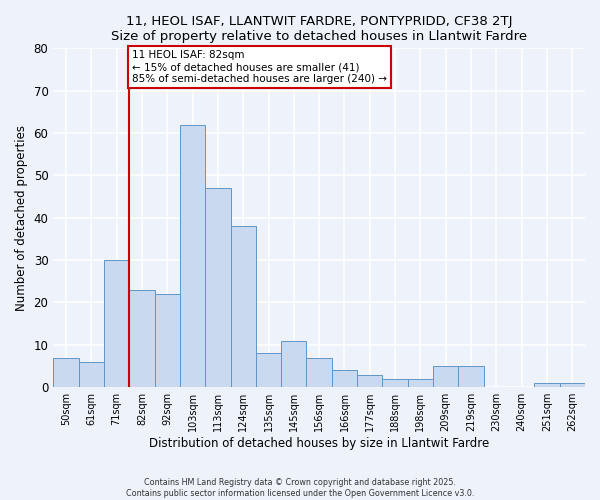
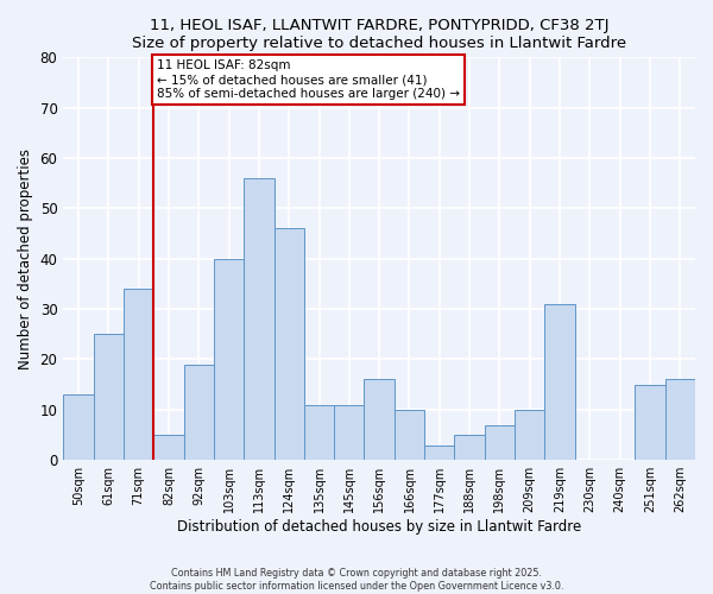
50sqm: 7 -> 13
61sqm: 6 -> 25
71sqm: 30 -> 34
82sqm: 23 -> 5
92sqm: 22 -> 19
103sqm: 62 -> 40
113sqm: 47 -> 56
124sqm: 38 -> 46
135sqm: 8 -> 11
156sqm: 7 -> 16
166sqm: 4 -> 10
188sqm: 2 -> 5
198sqm: 2 -> 7
209sqm: 5 -> 10
219sqm: 5 -> 31
251sqm: 1 -> 15
262sqm: 1 -> 16
